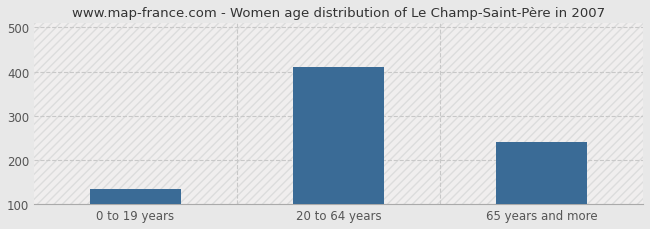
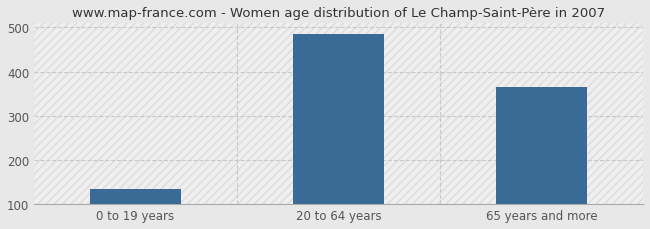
20 to 64 years: 410 -> 485
65 years and more: 240 -> 365
